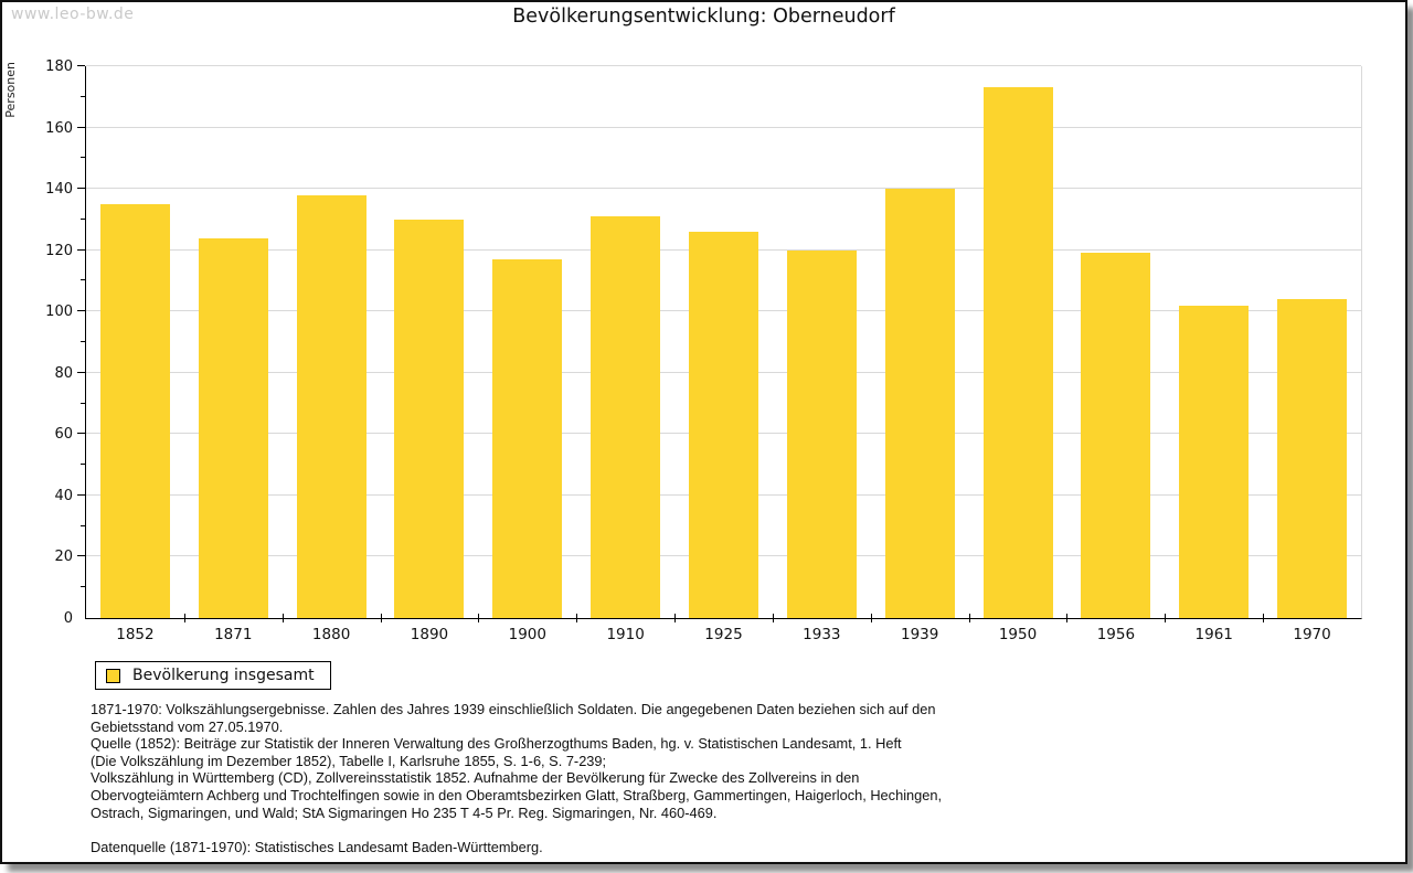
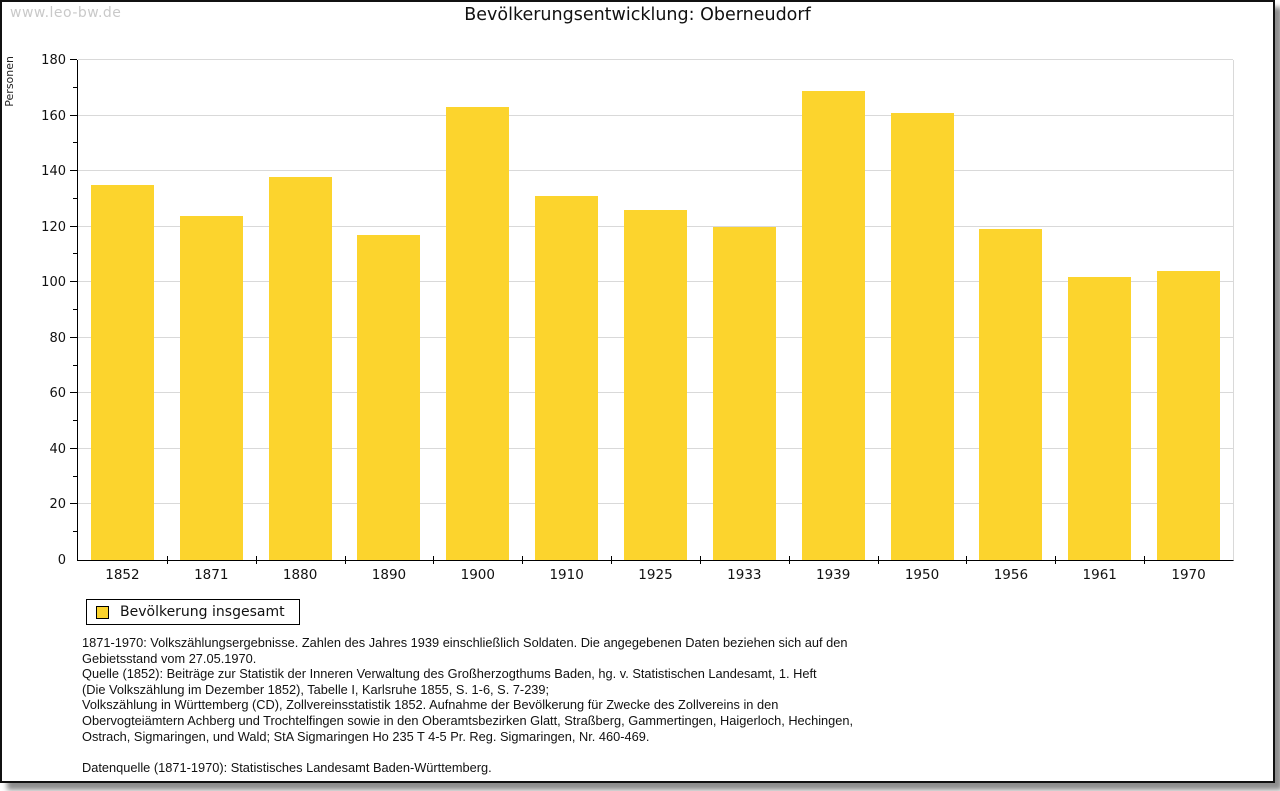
1890: 130 -> 117
1900: 117 -> 163
1939: 140 -> 169
1950: 173 -> 161
